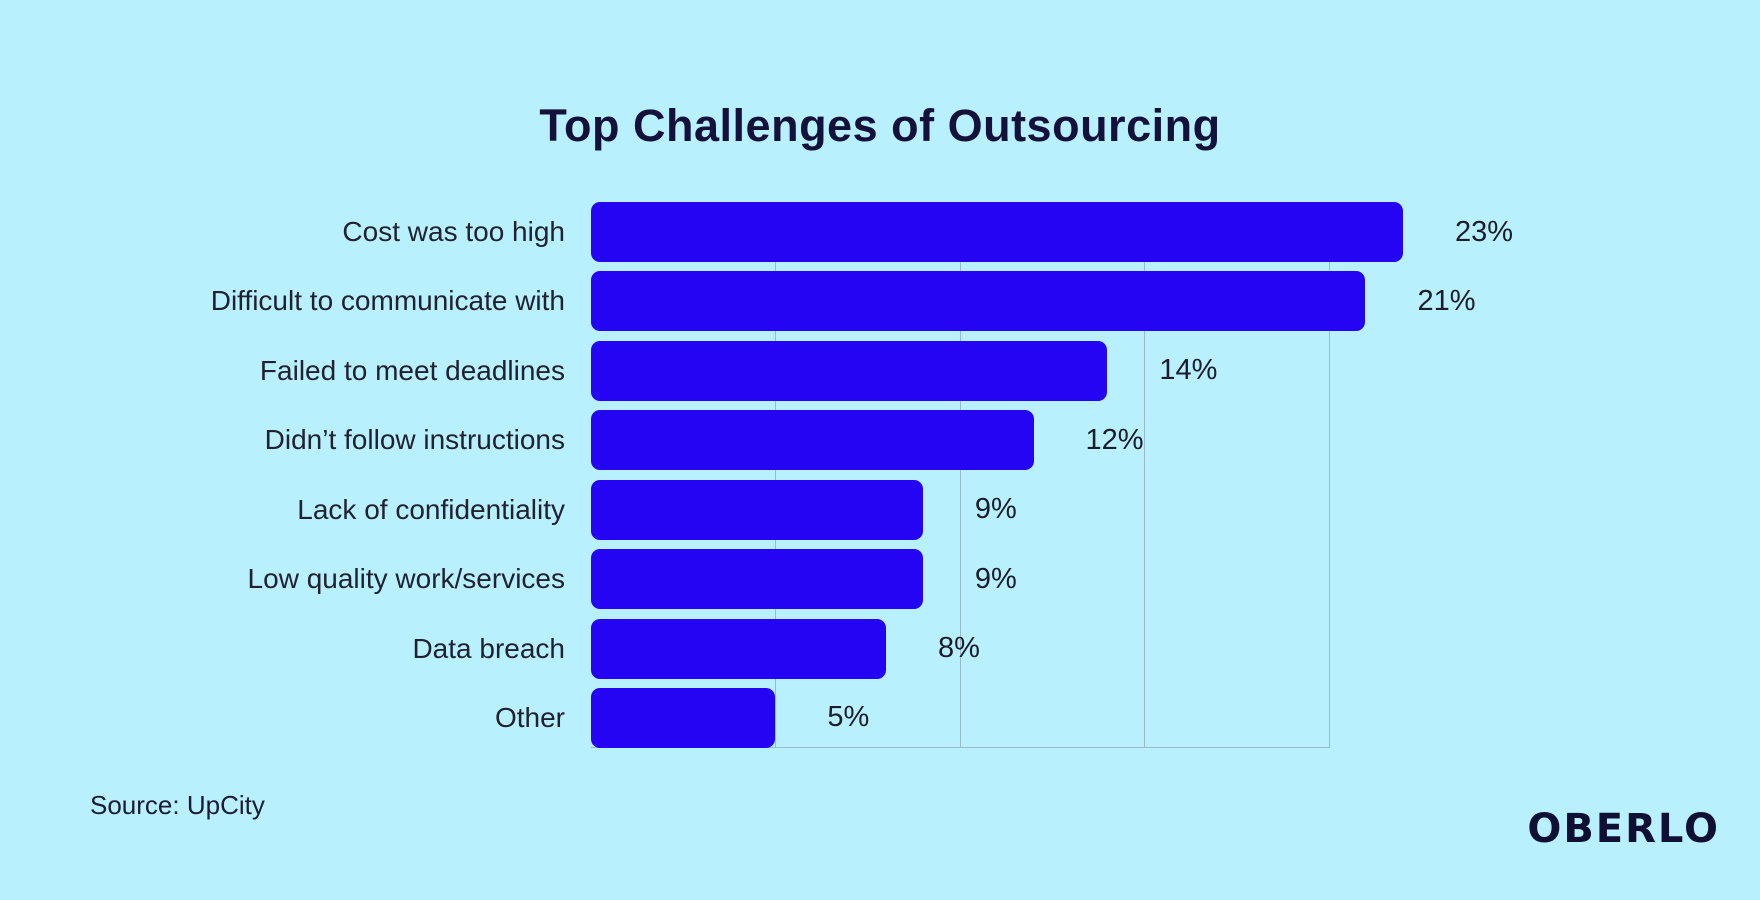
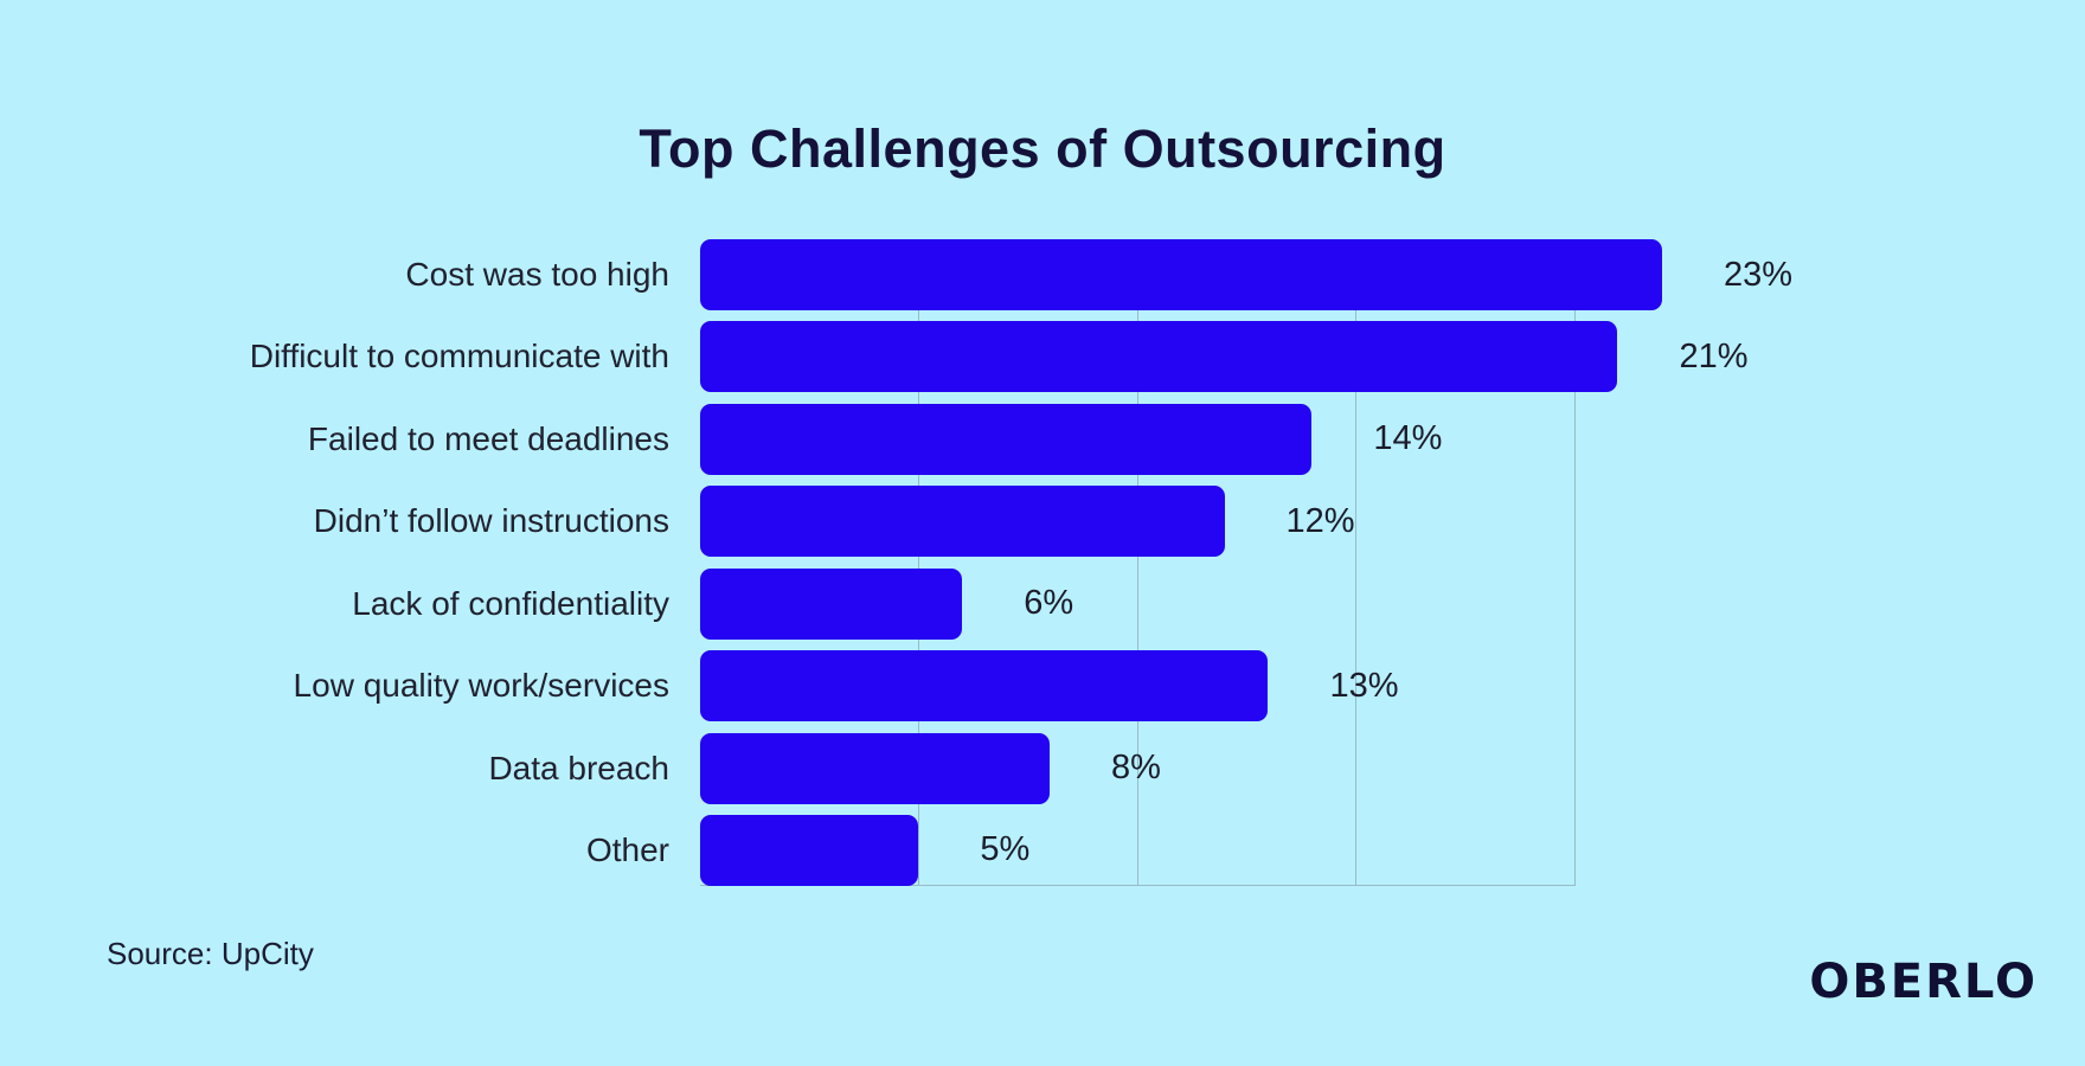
Lack of confidentiality: 9% -> 6%
Low quality work/services: 9% -> 13%
